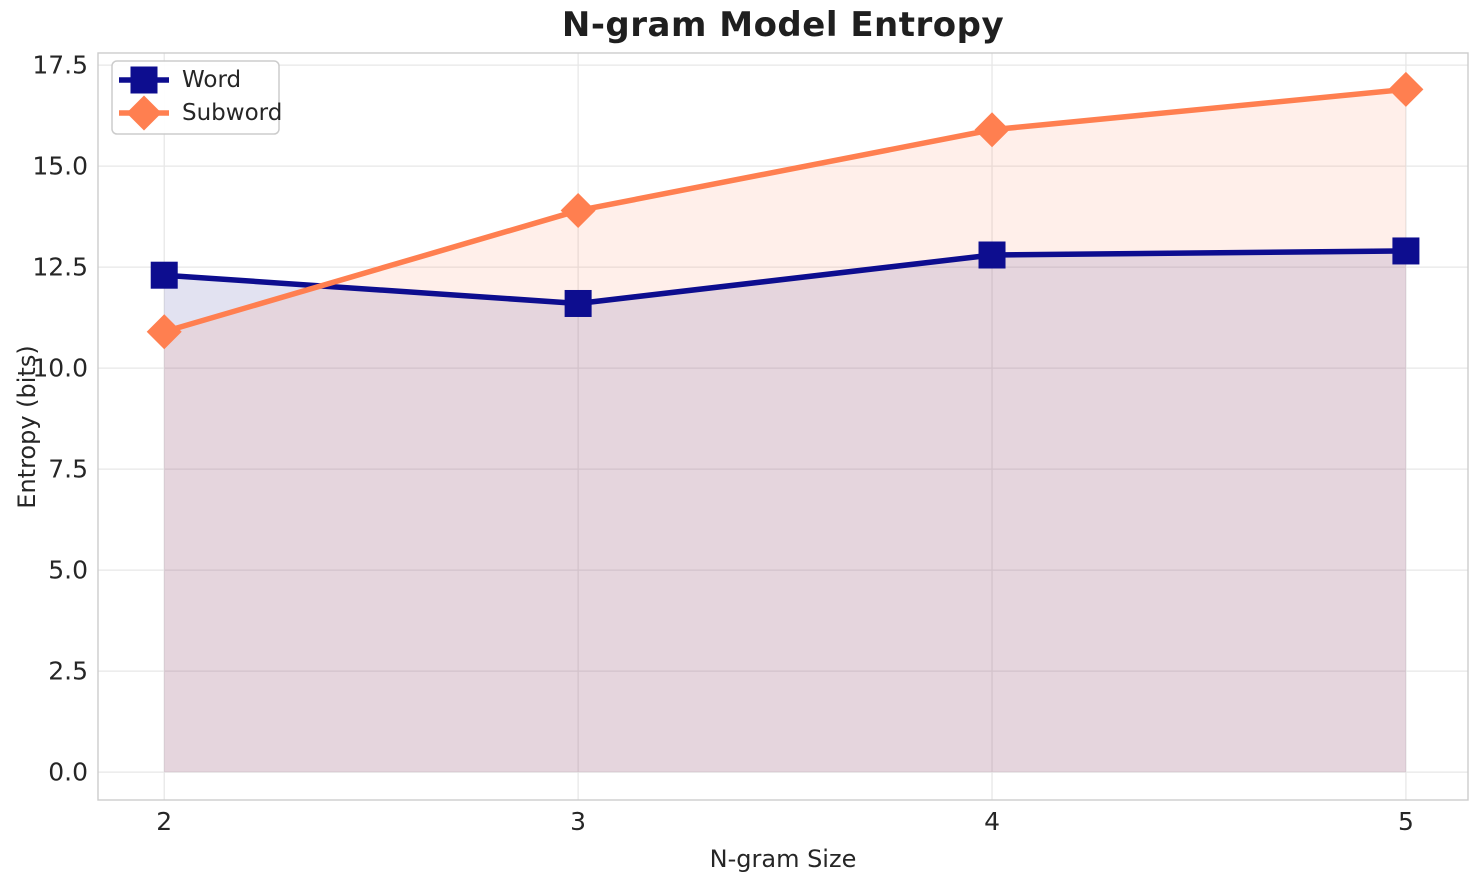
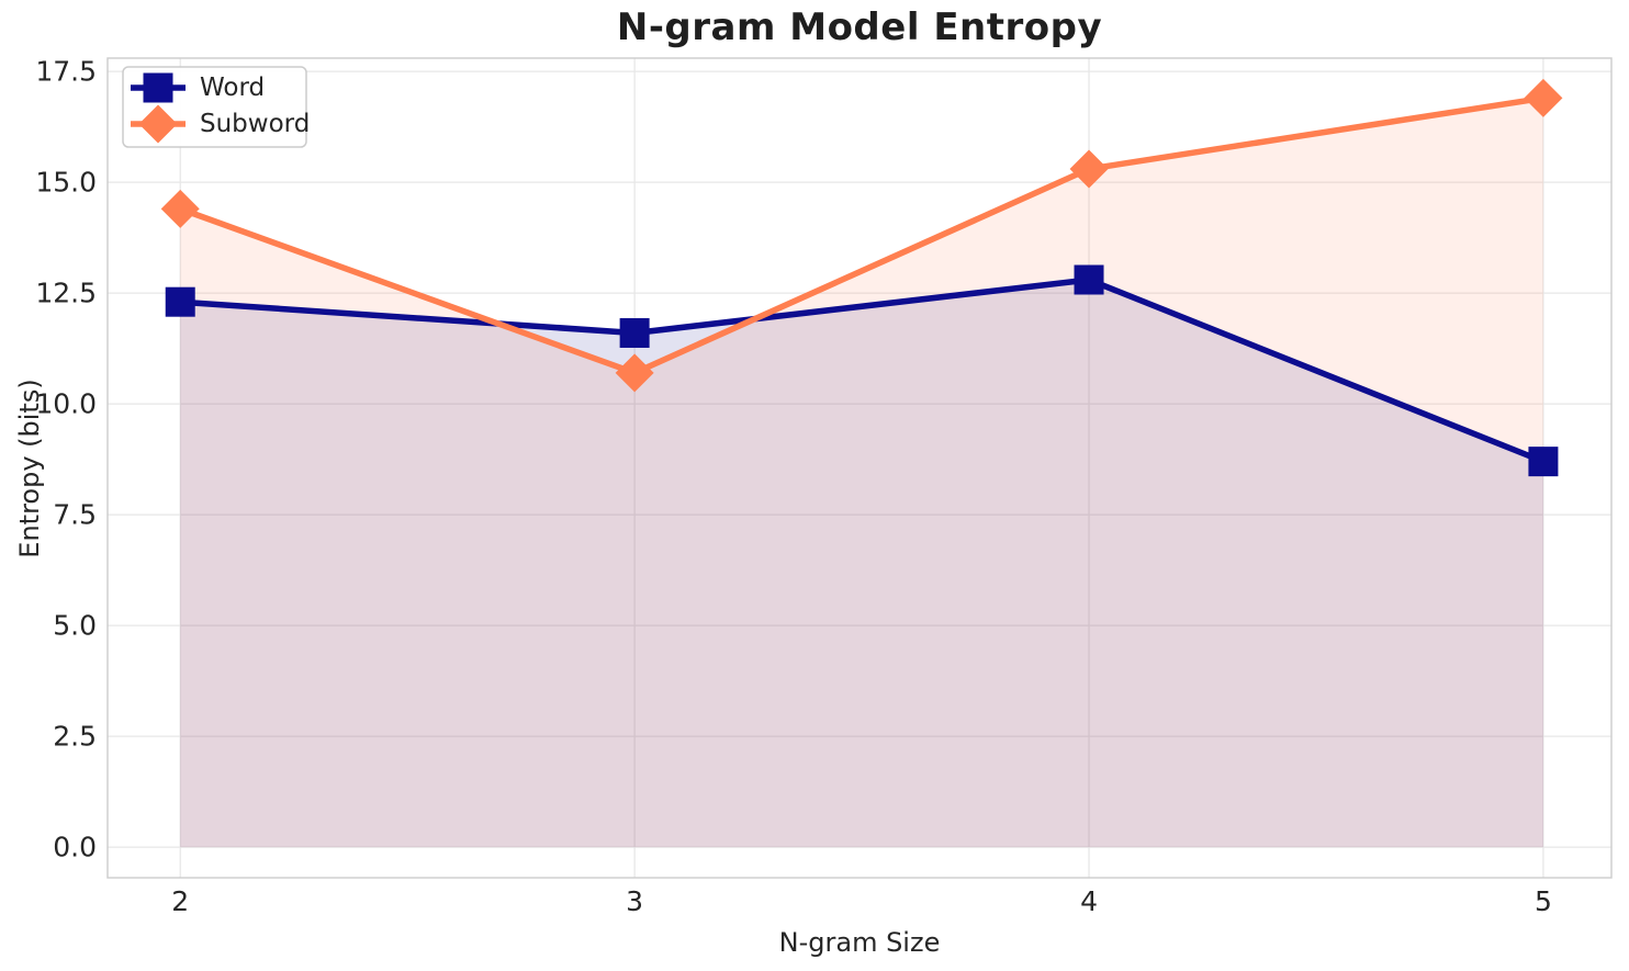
Subword/2: 10.9 -> 14.4
Subword/3: 13.9 -> 10.7
Subword/4: 15.9 -> 15.3
Word/5: 12.9 -> 8.7
